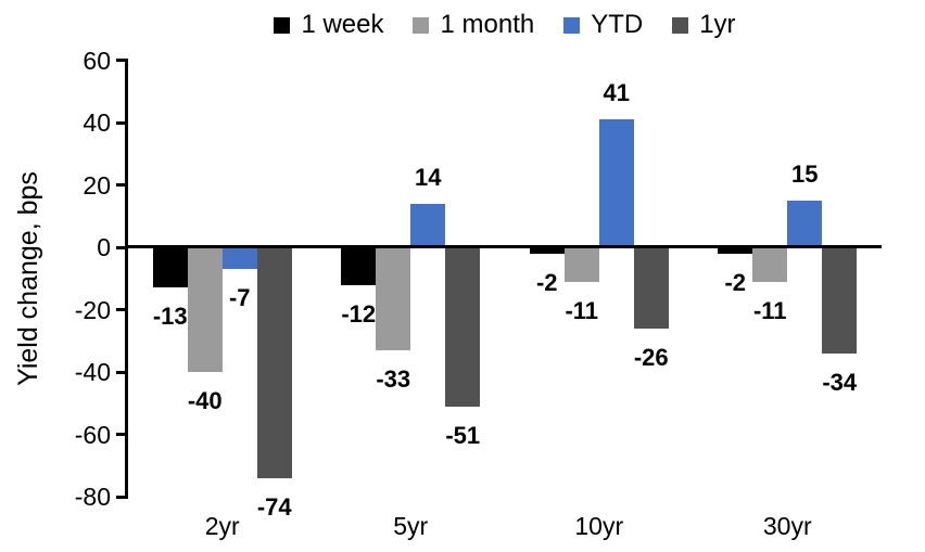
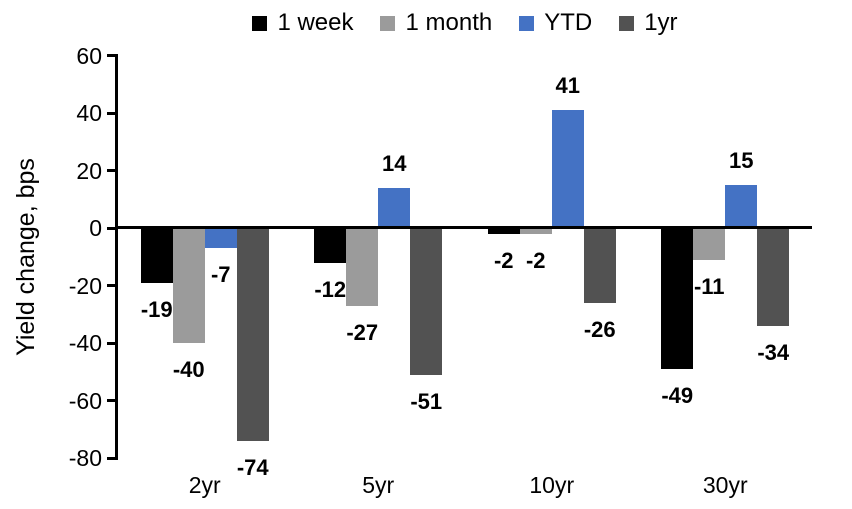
1 week/2yr: -13 -> -19
1 month/5yr: -33 -> -27
1 month/10yr: -11 -> -2
1 week/30yr: -2 -> -49
